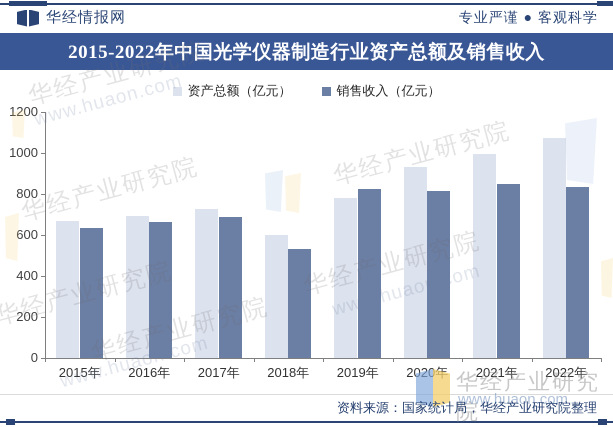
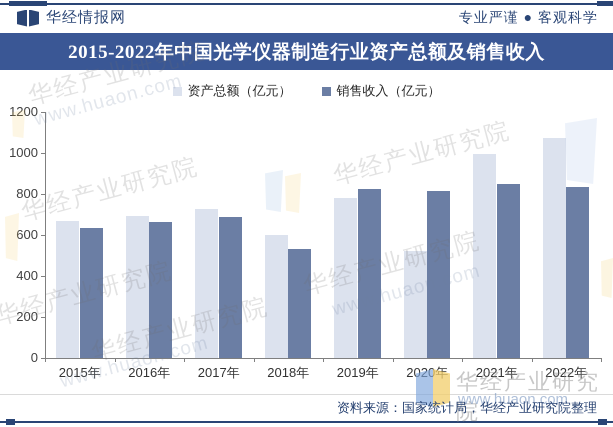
资产总额（亿元）/2020年: 930 -> 520
